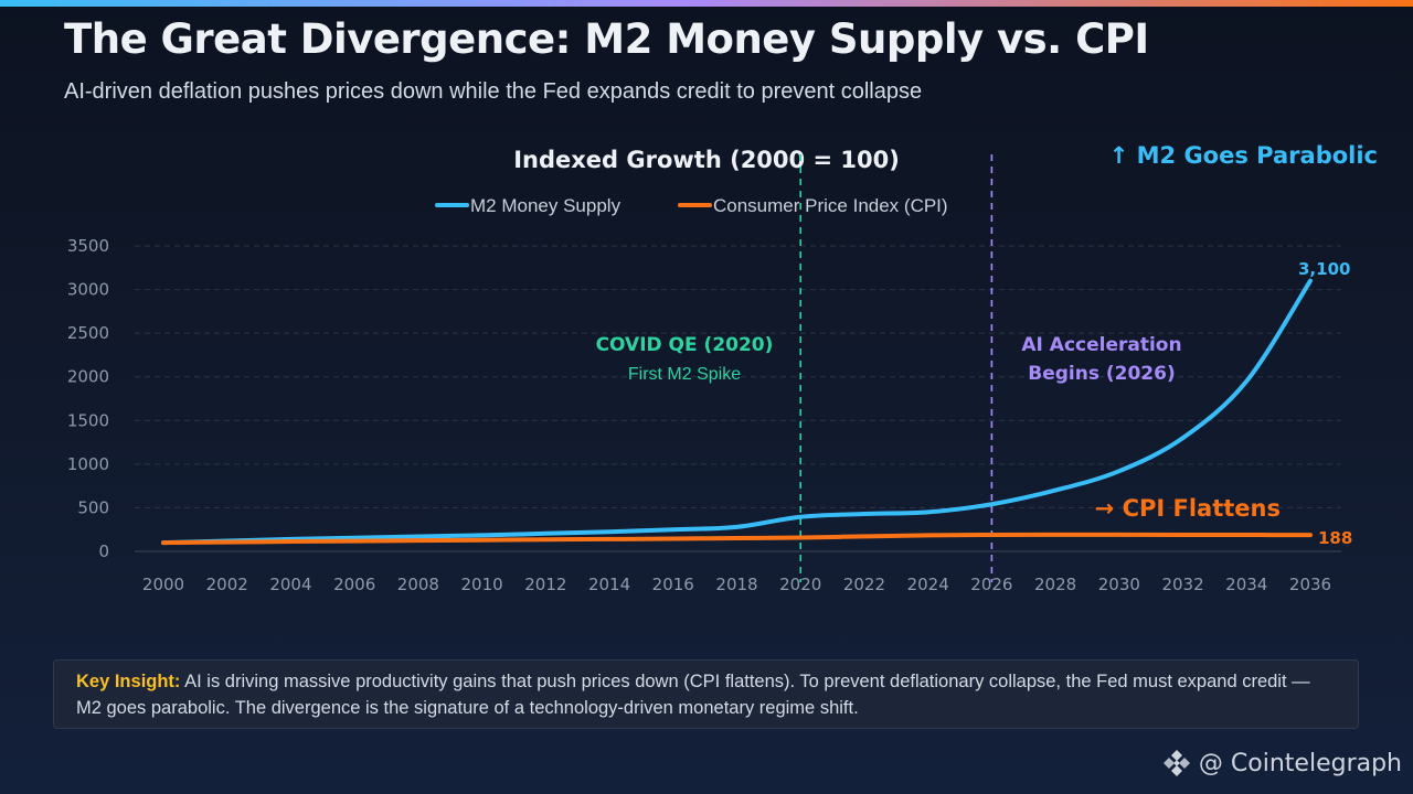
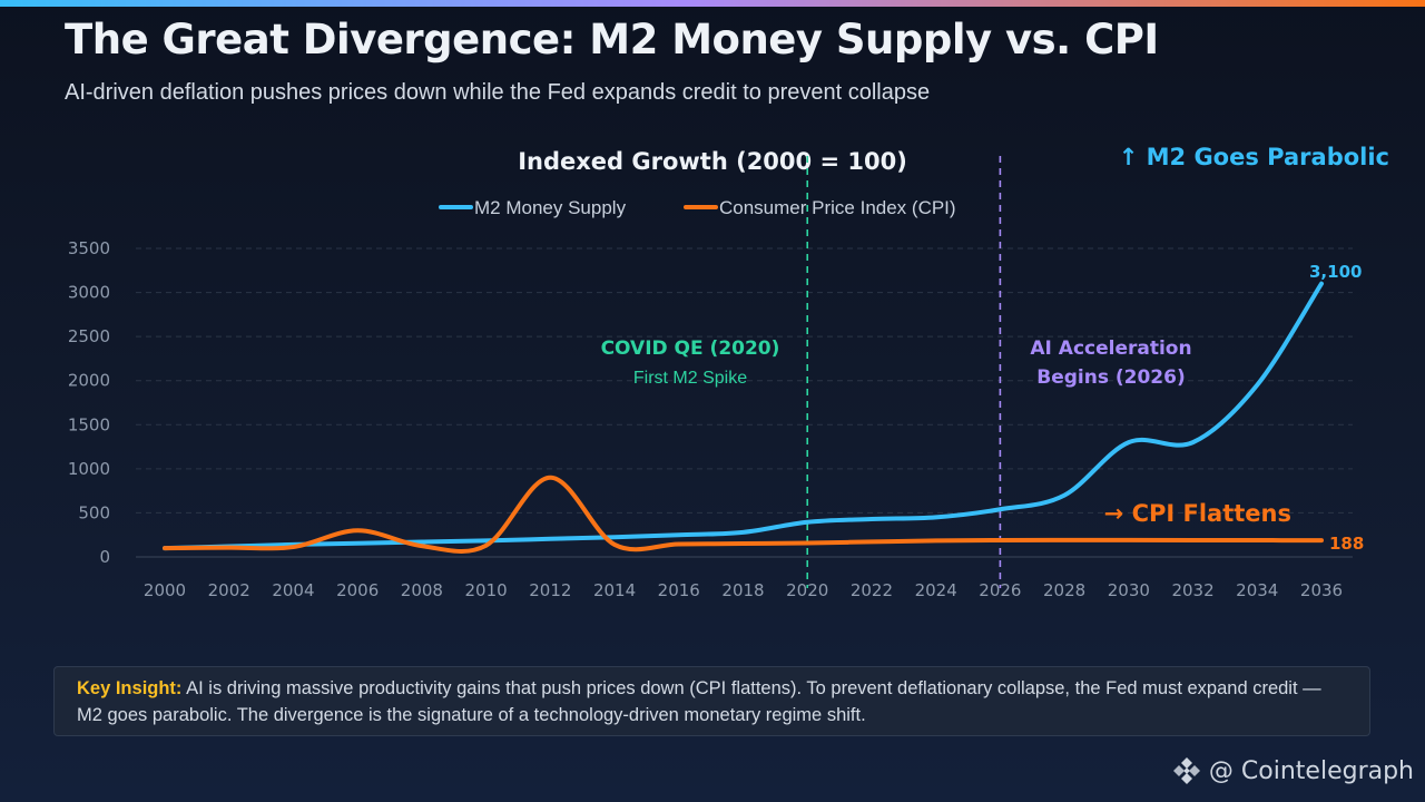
Consumer Price Index (CPI)/2006: 100 -> 300
Consumer Price Index (CPI)/2012: 100 -> 900
M2 Money Supply/2030: 900 -> 1300
